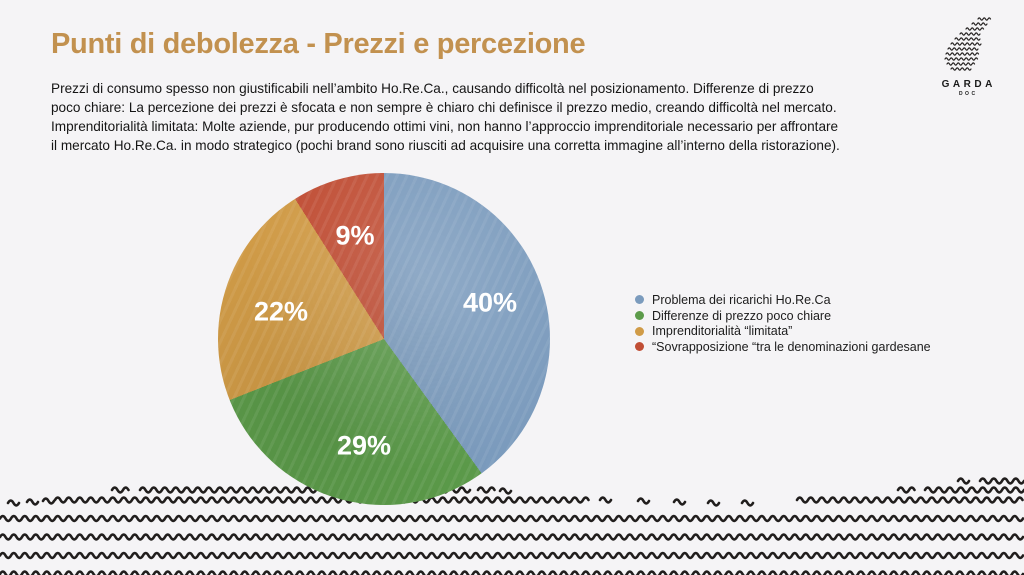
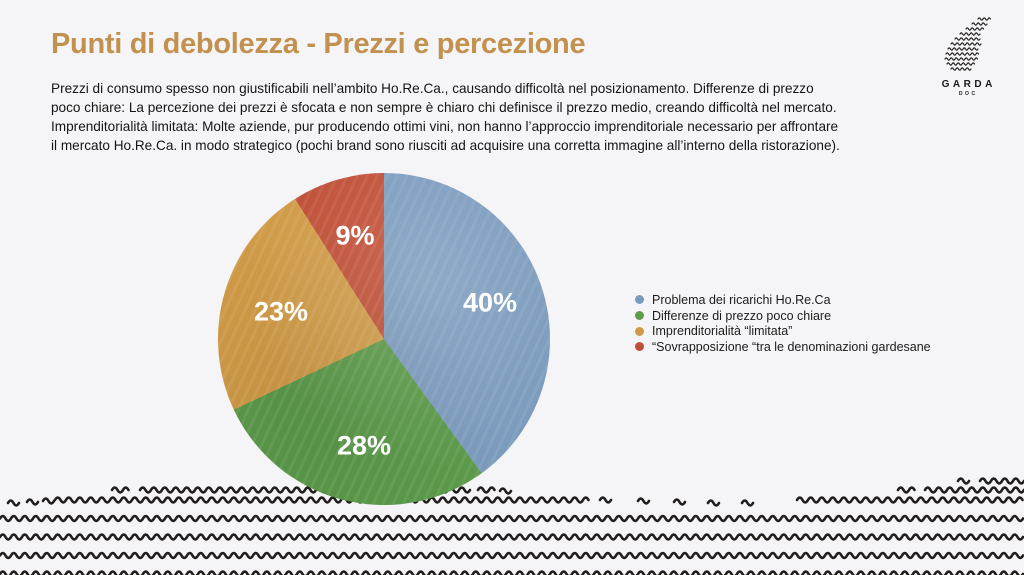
Differenze di prezzo poco chiare: 29% -> 28%
Imprenditorialità “limitata”: 22% -> 23%
